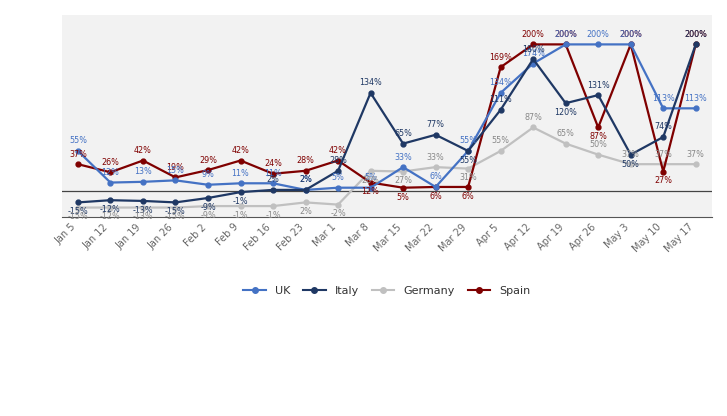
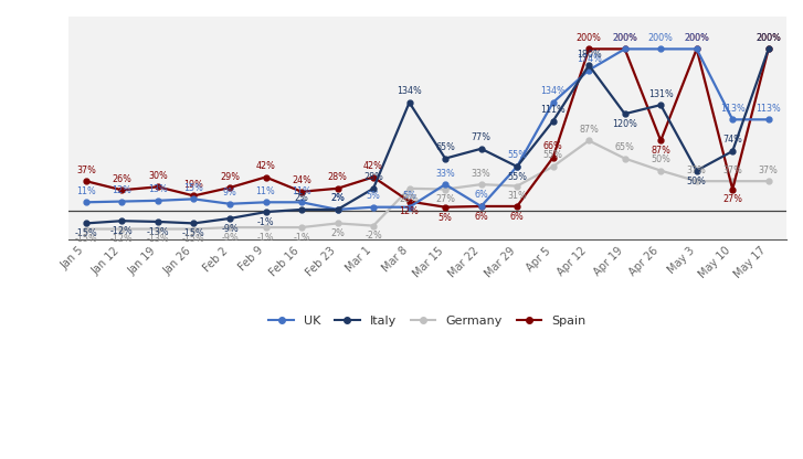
UK/Jan 5: 55% -> 11%
Spain/Jan 19: 42% -> 30%
Spain/Apr 5: 169% -> 66%
